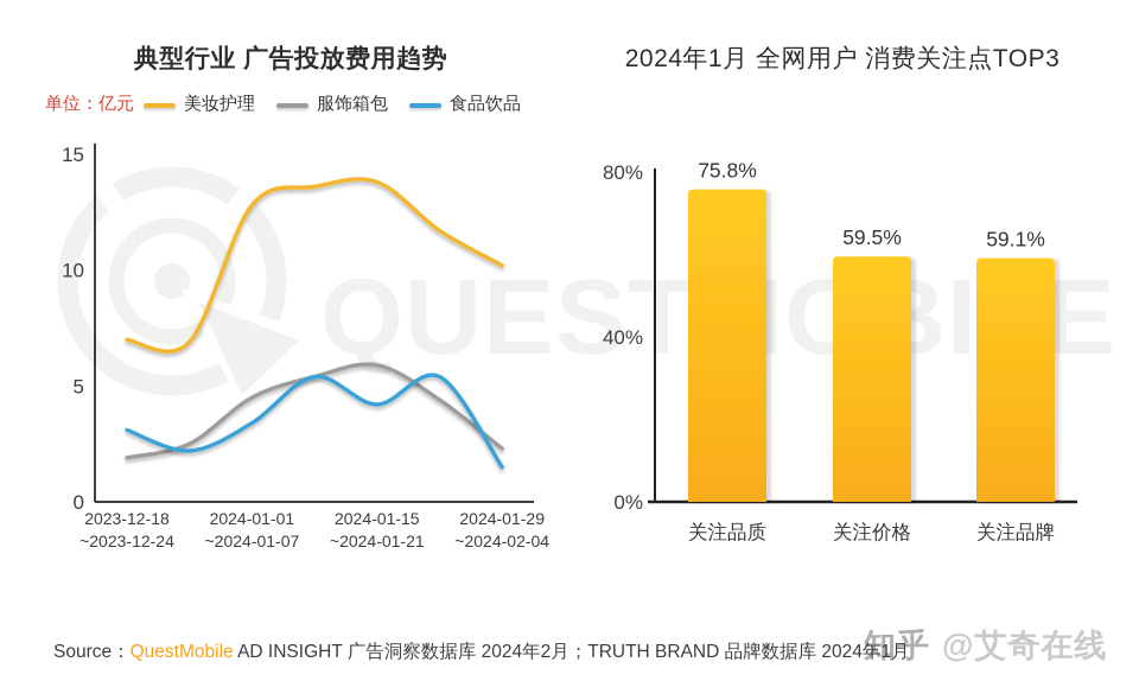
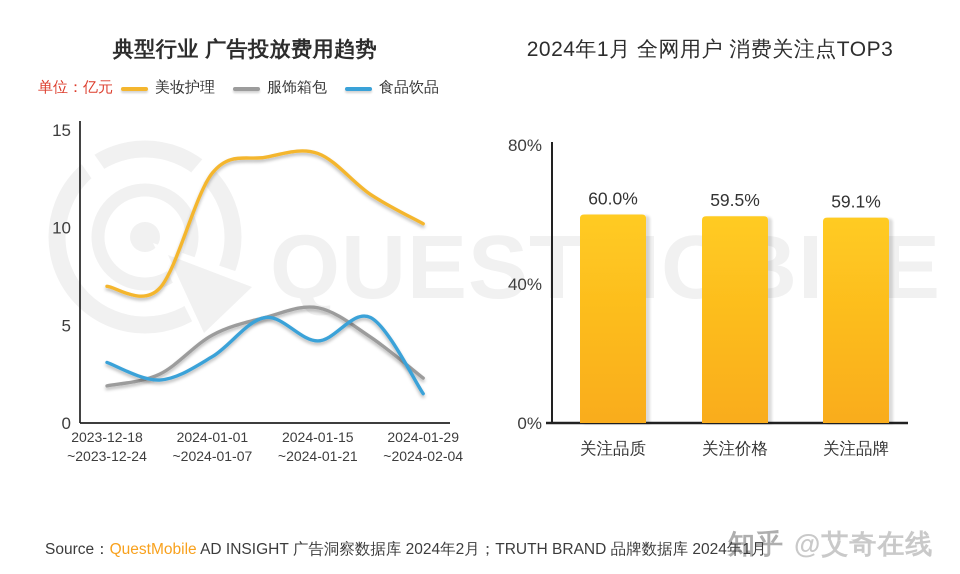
2024年1月 全网用户 消费关注点TOP3/关注品质: 75.8% -> 60.0%
